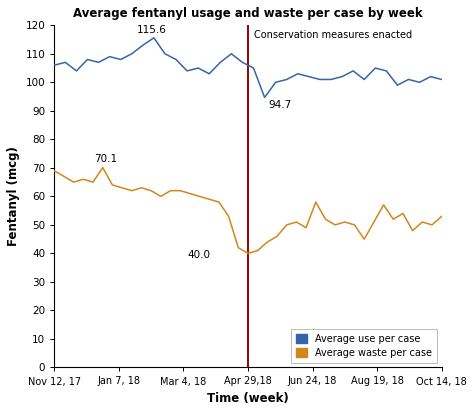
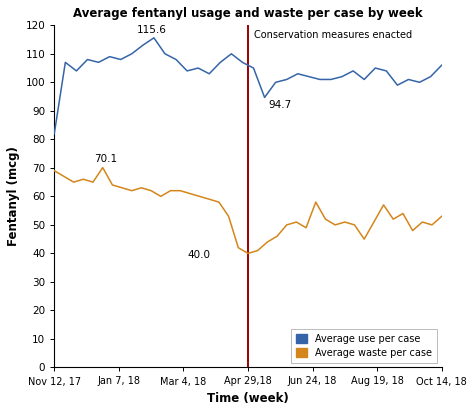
Average use per case/Nov 12, 17: 106.0 -> 82.0
Average use per case/Oct 14, 18: 101.0 -> 106.0
